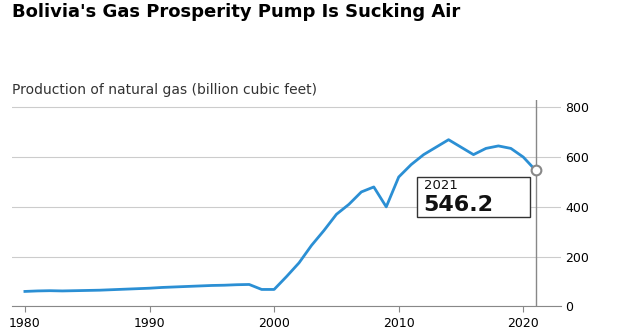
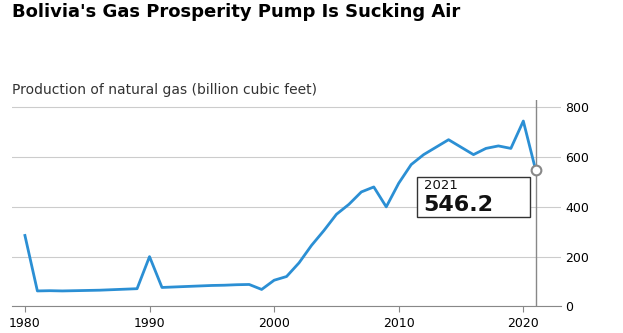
1980: 60 -> 285
1990: 73 -> 200
2000: 68 -> 105
2010: 520 -> 495
2020: 600 -> 745
